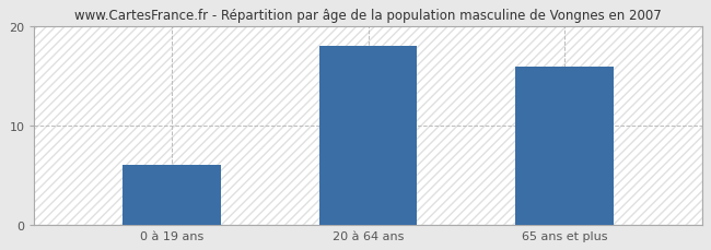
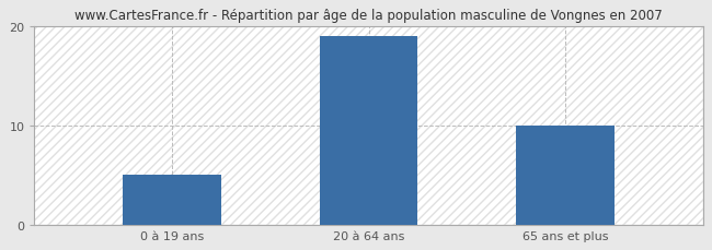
0 à 19 ans: 6 -> 5
20 à 64 ans: 18 -> 19
65 ans et plus: 16 -> 10
